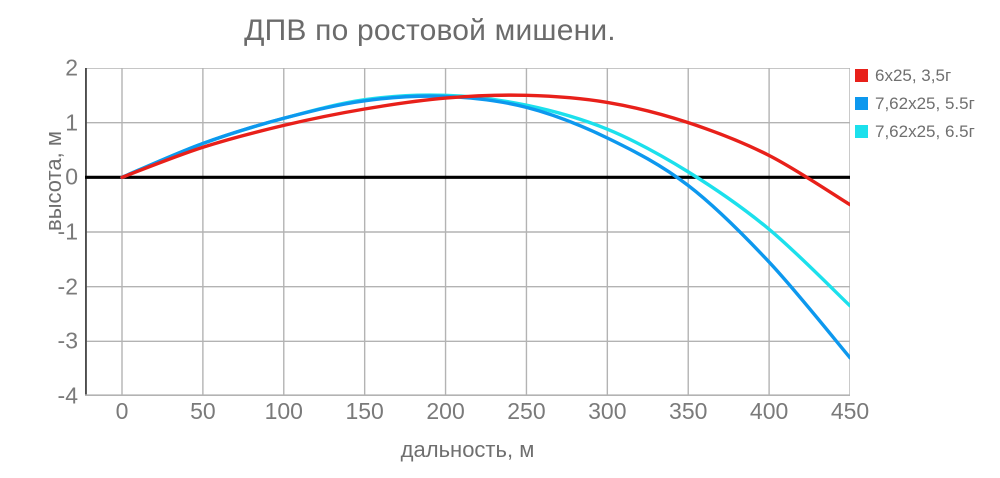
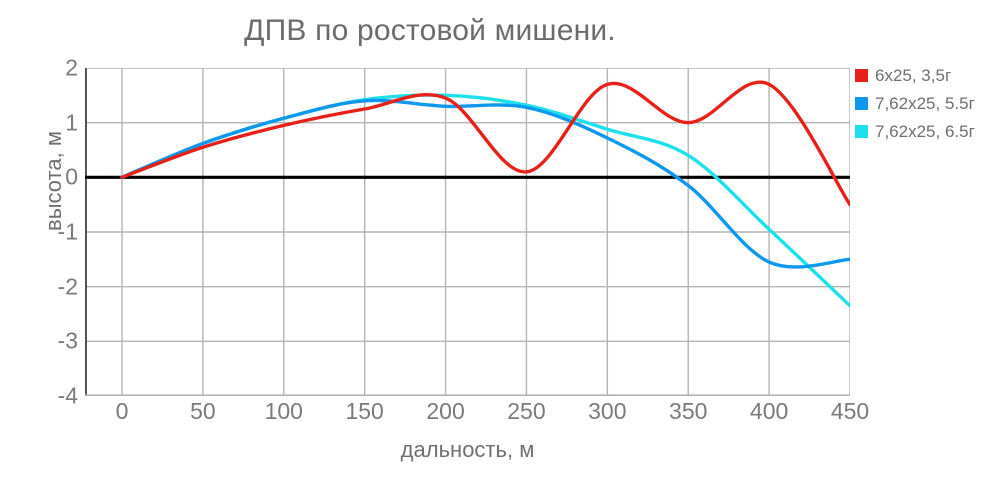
7,62x25, 5.5г/200: 1.5 -> 1.3
6x25, 3,5г/250: 1.5 -> 0.1
6x25, 3,5г/300: 1.4 -> 1.7
7,62x25, 6.5г/350: 0.1 -> 0.4
6x25, 3,5г/400: 0.4 -> 1.7
7,62x25, 5.5г/450: -3.3 -> -1.5
